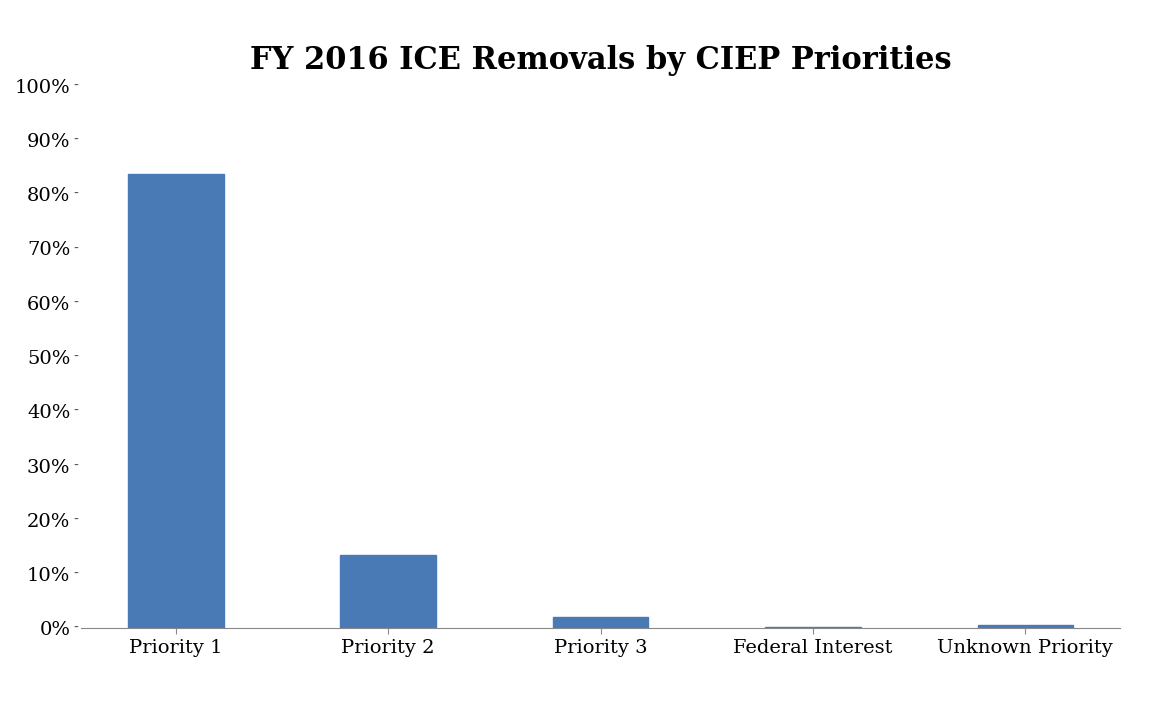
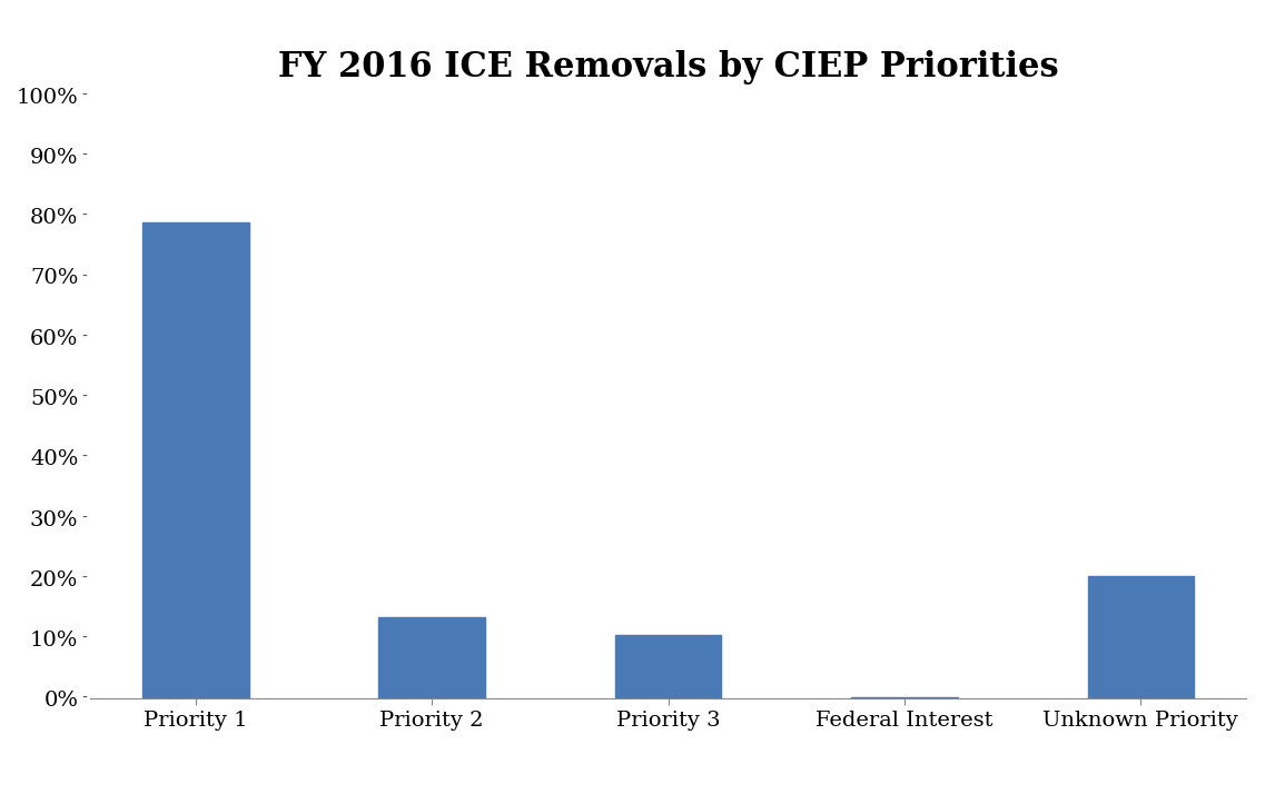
Priority 1: 83.8% -> 79.0%
Priority 3: 2.0% -> 10.6%
Unknown Priority: 0.7% -> 20.4%
